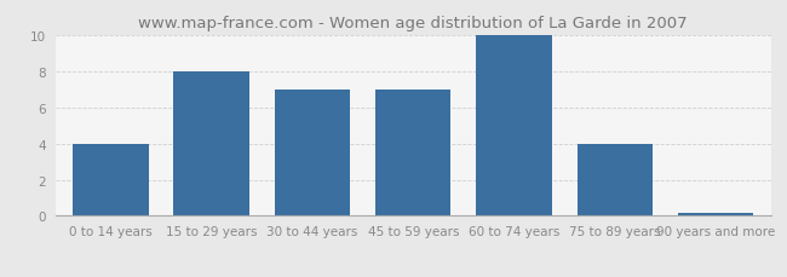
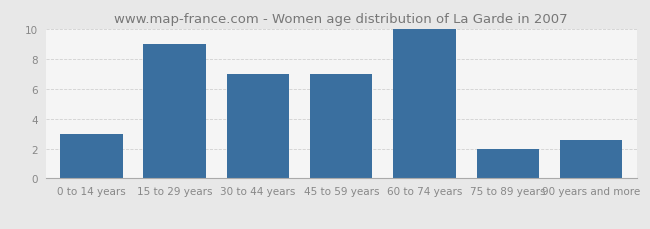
0 to 14 years: 4.0 -> 3.0
15 to 29 years: 8.0 -> 9.0
75 to 89 years: 4.0 -> 2.0
90 years and more: 0.1 -> 2.6
